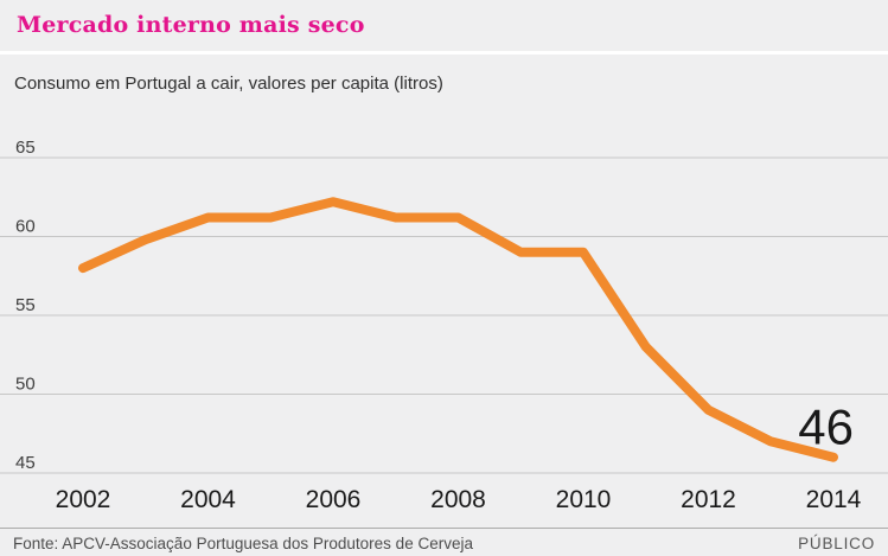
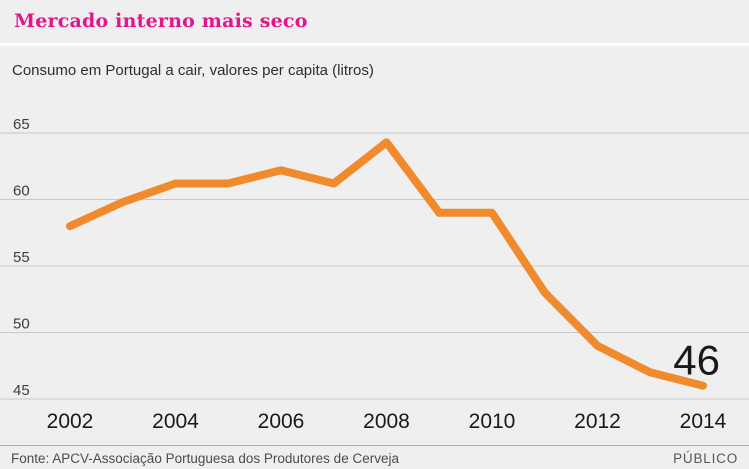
2008: 61.2 -> 64.3
